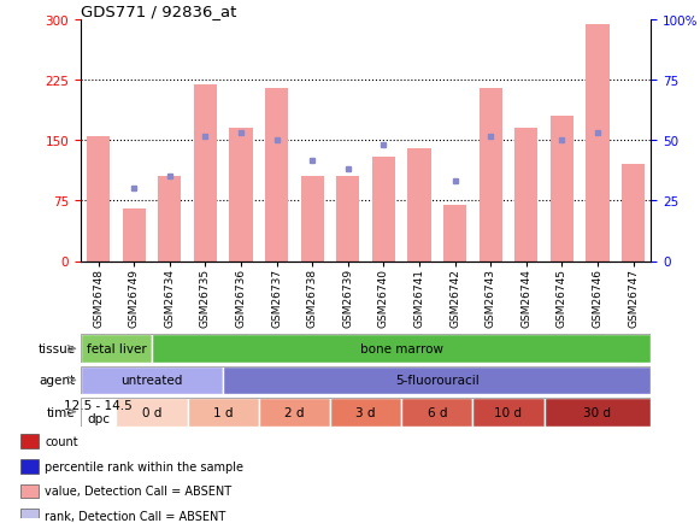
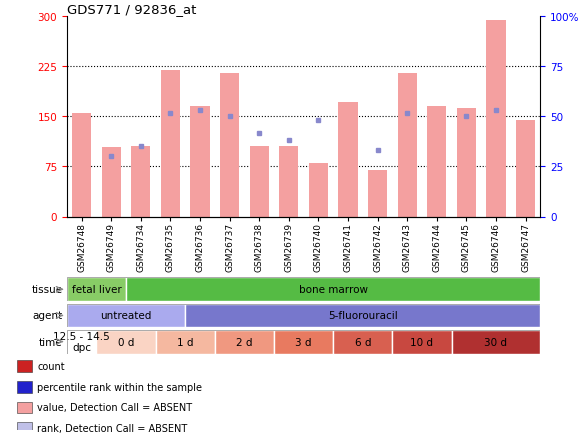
GSM26749: 65 -> 104
GSM26740: 130 -> 80
GSM26741: 140 -> 172
GSM26745: 180 -> 162
GSM26747: 120 -> 144
